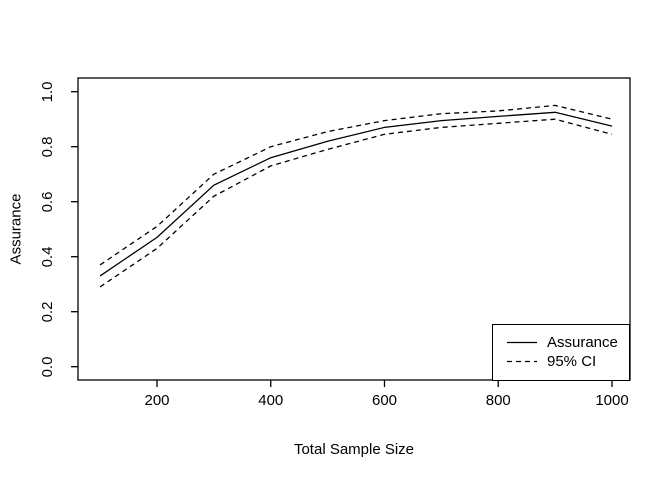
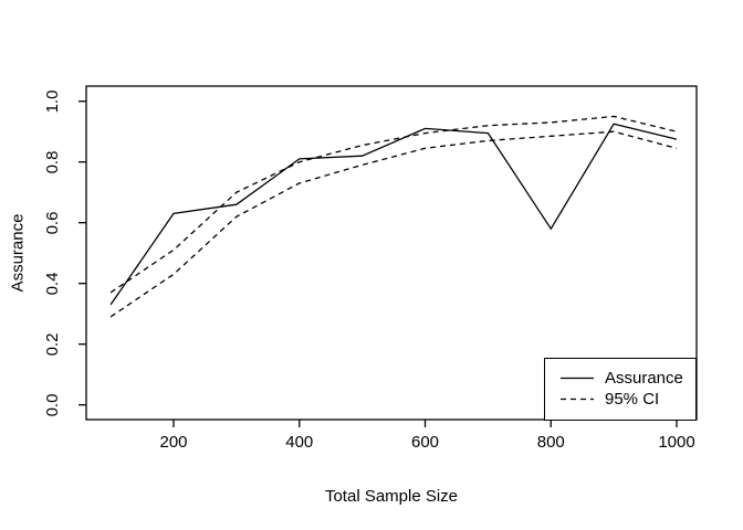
Assurance/200: 0.47 -> 0.63
Assurance/400: 0.76 -> 0.81
Assurance/600: 0.87 -> 0.91
Assurance/800: 0.91 -> 0.58
